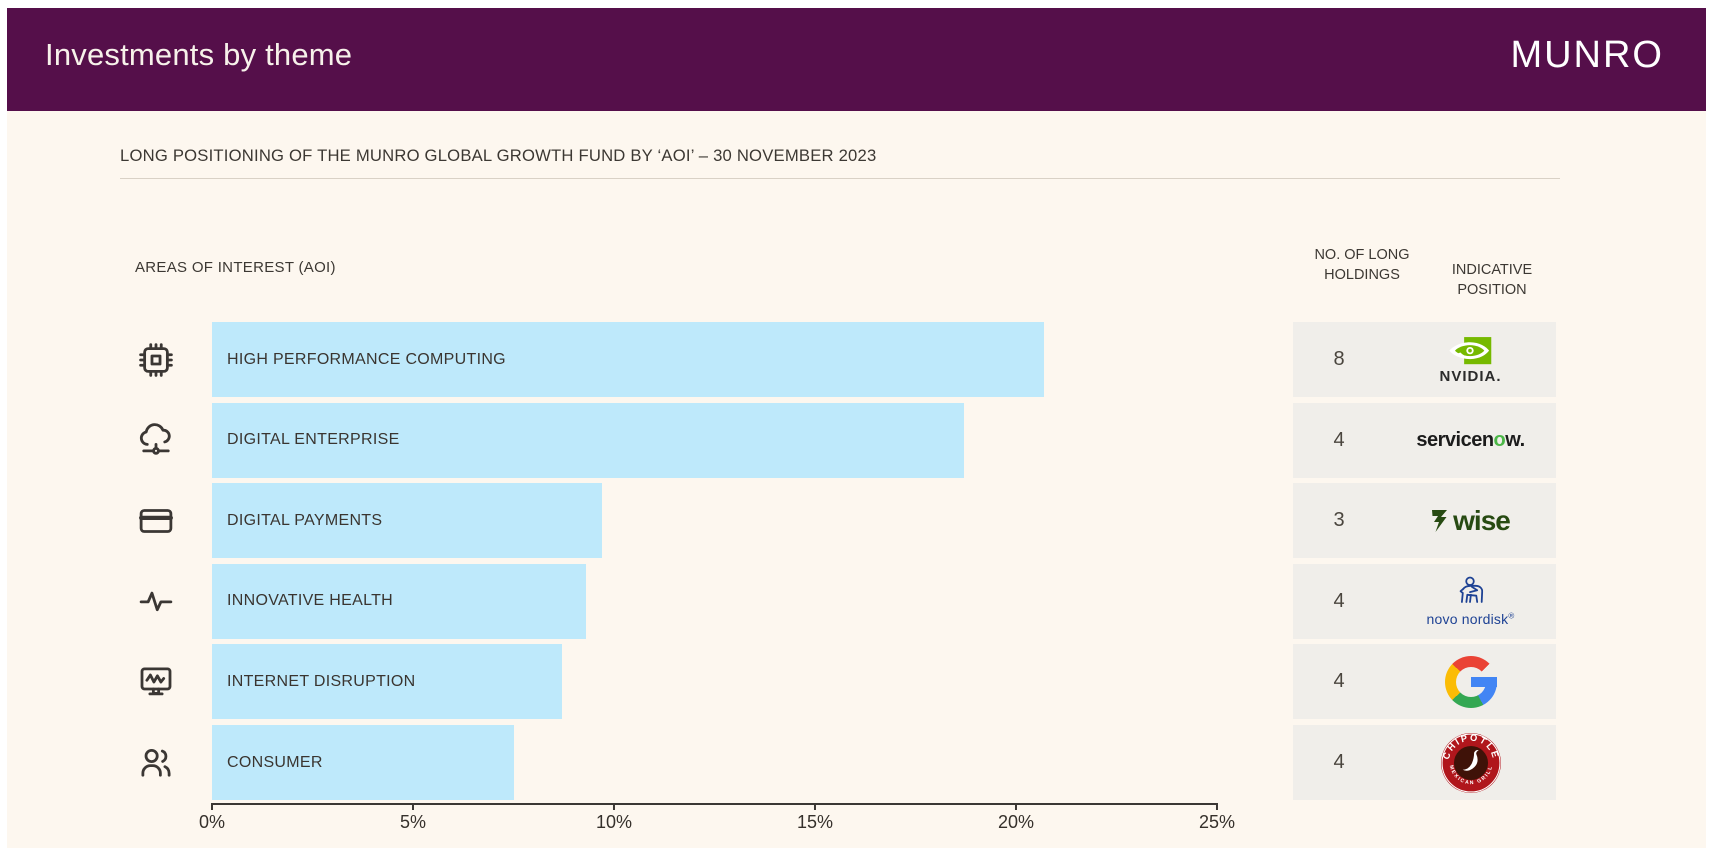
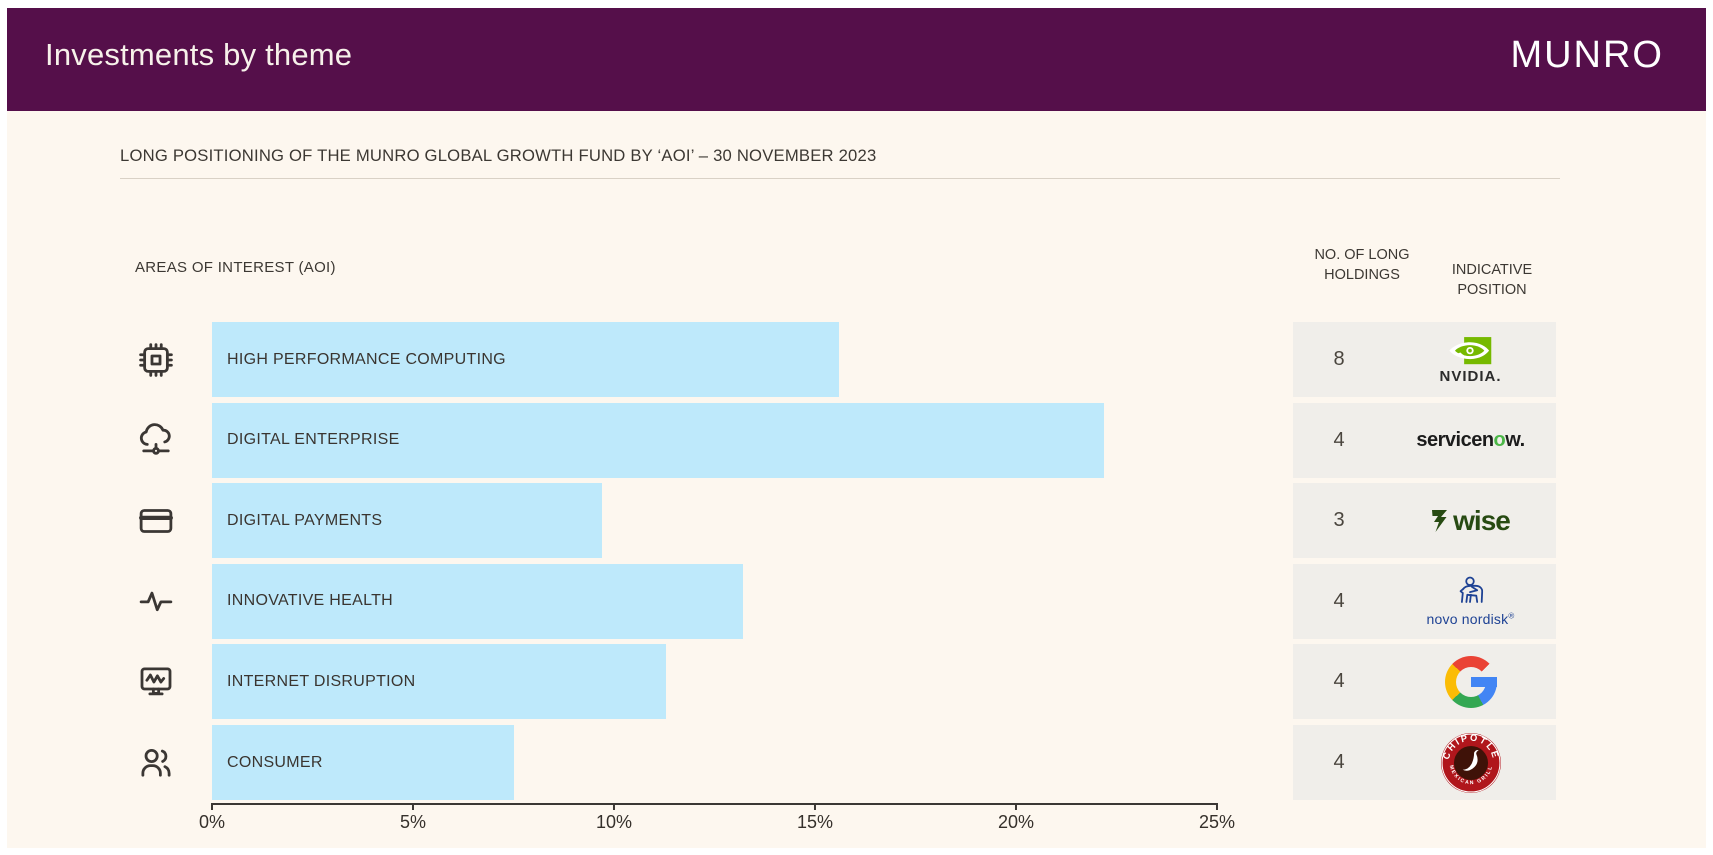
HIGH PERFORMANCE COMPUTING: 20.7% -> 15.6%
DIGITAL ENTERPRISE: 18.7% -> 22.2%
INNOVATIVE HEALTH: 9.3% -> 13.2%
INTERNET DISRUPTION: 8.7% -> 11.3%
